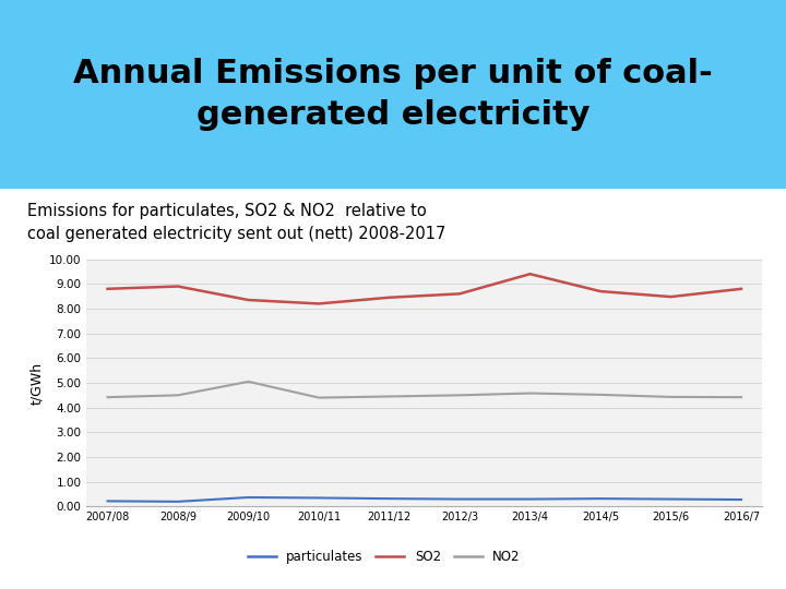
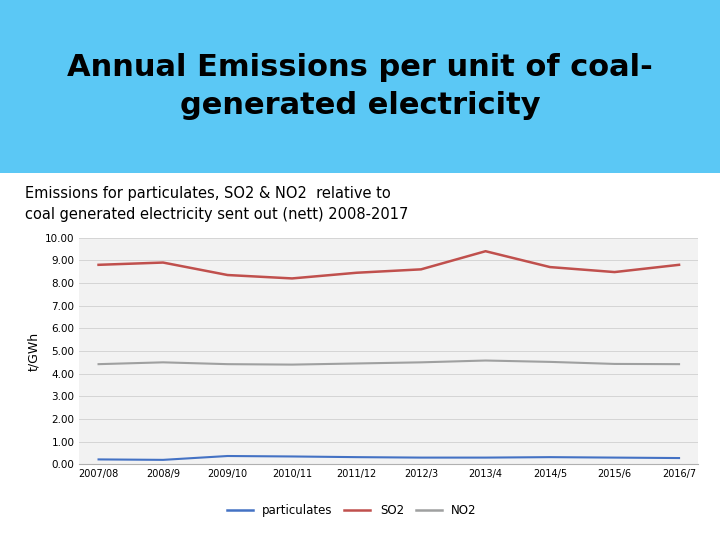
NO2/2009/10: 5.05 -> 4.42
